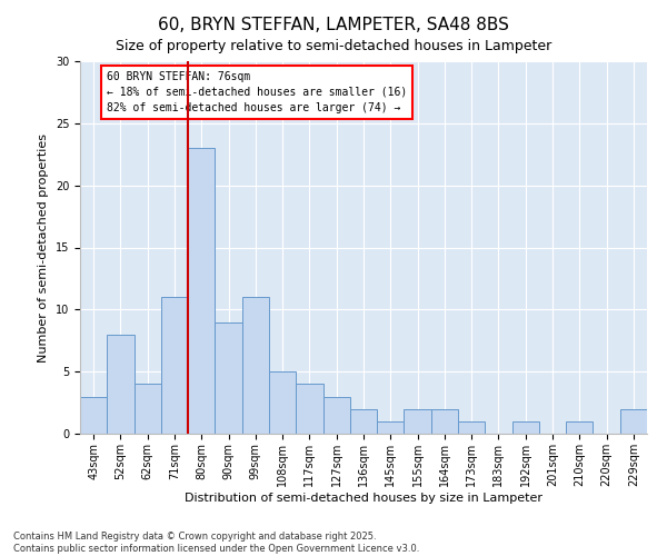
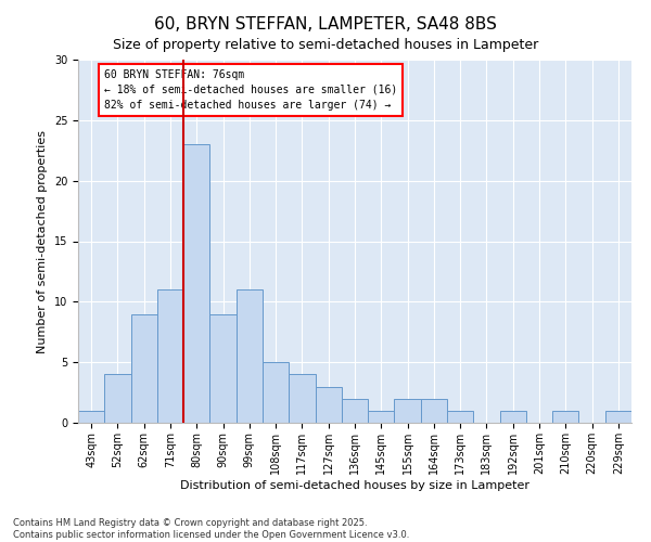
43sqm: 3 -> 1
52sqm: 8 -> 4
62sqm: 4 -> 9
229sqm: 2 -> 1
